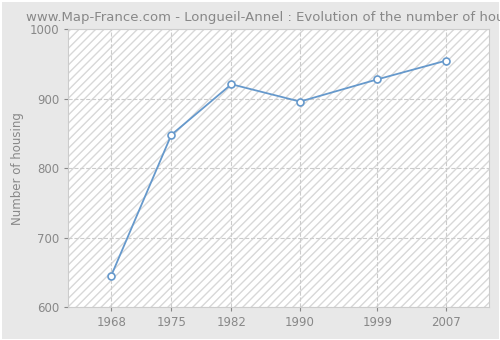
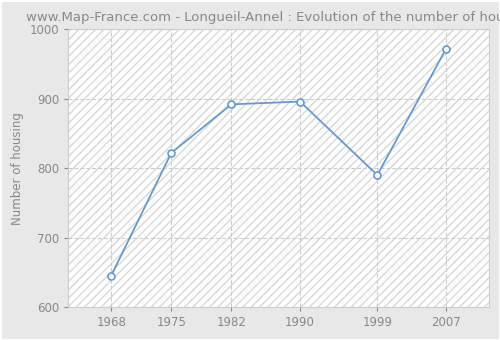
1975: 848 -> 822
1982: 921 -> 892
1999: 928 -> 790
2007: 955 -> 972
